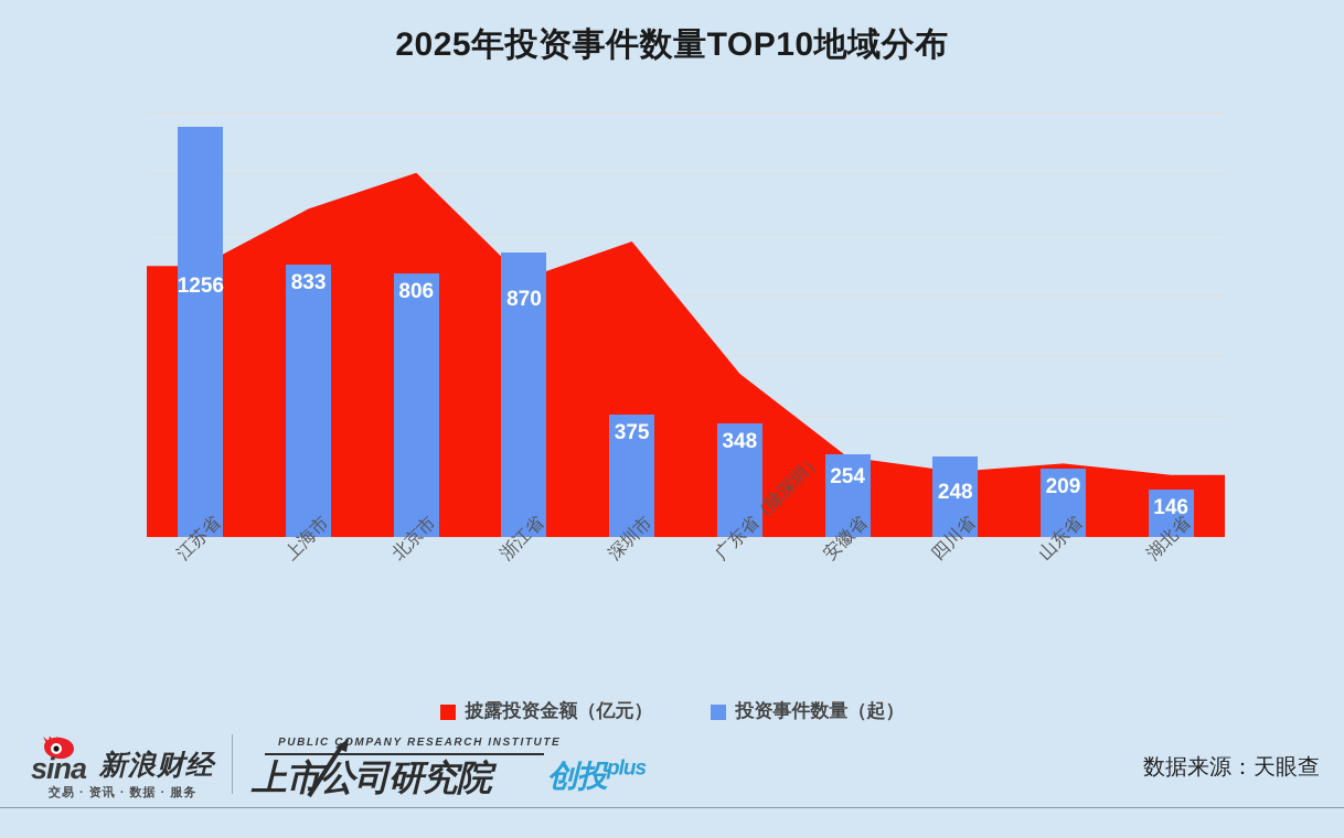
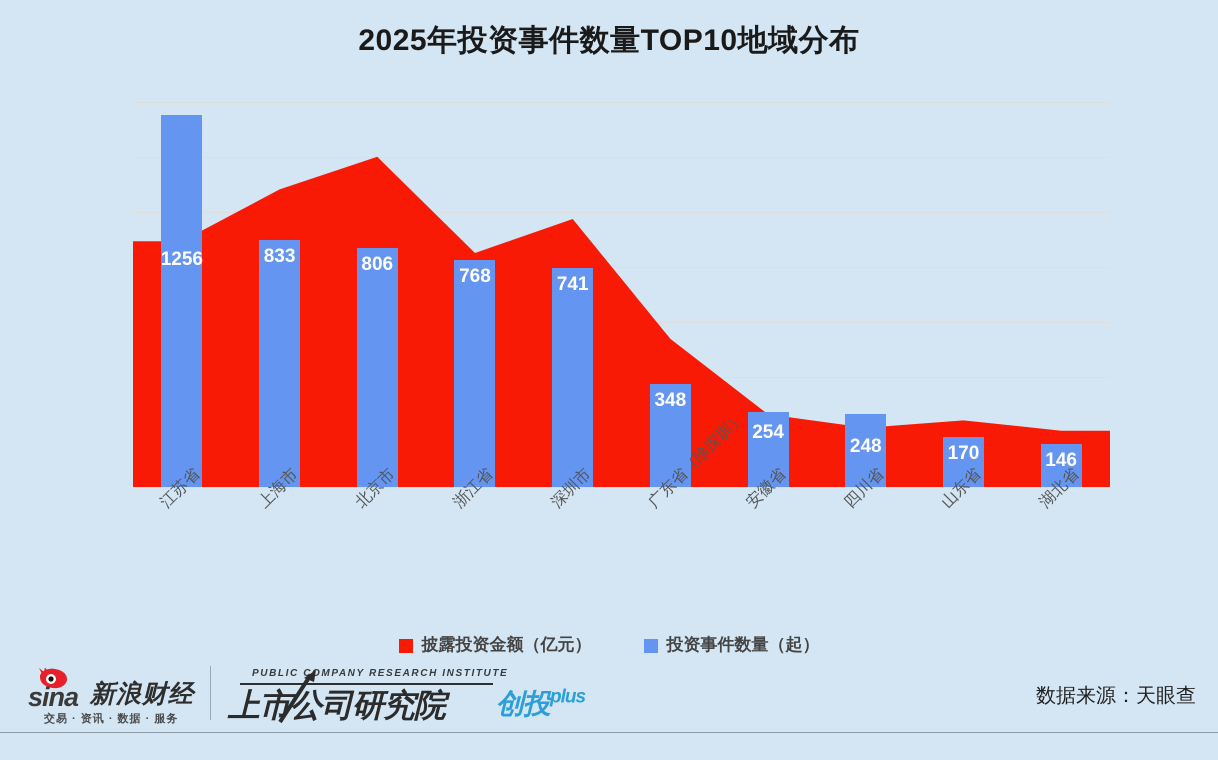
投资事件数量（起）/浙江省: 870 -> 768
投资事件数量（起）/深圳市: 375 -> 741
投资事件数量（起）/山东省: 209 -> 170
